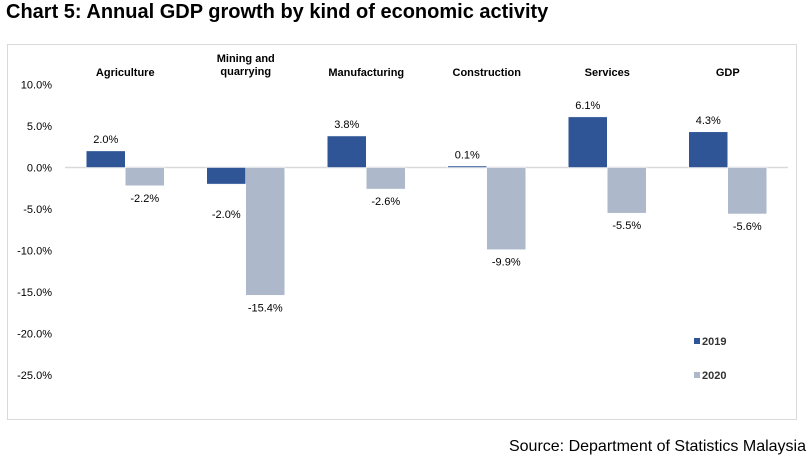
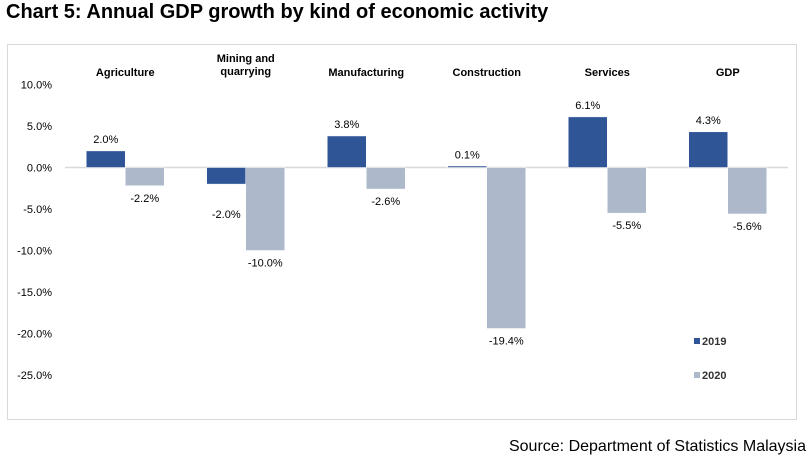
2020/Mining and quarrying: -15.4% -> -10.0%
2020/Construction: -9.9% -> -19.4%
